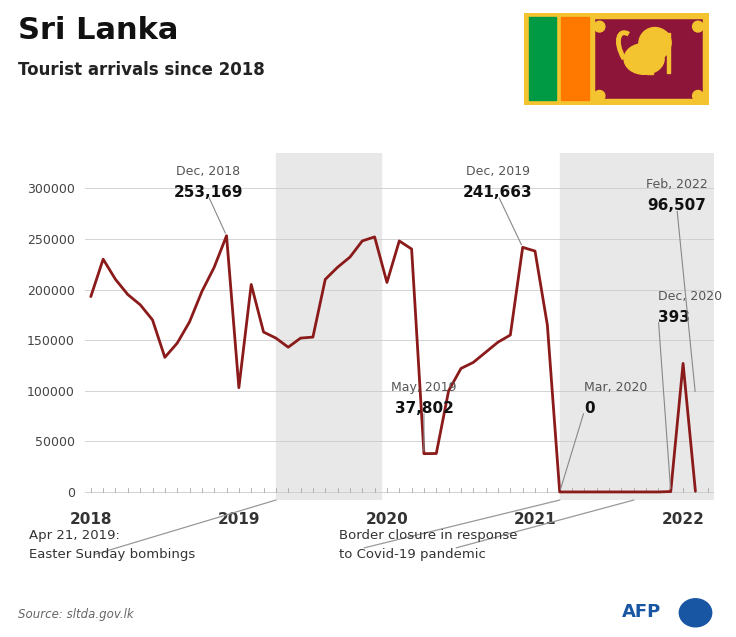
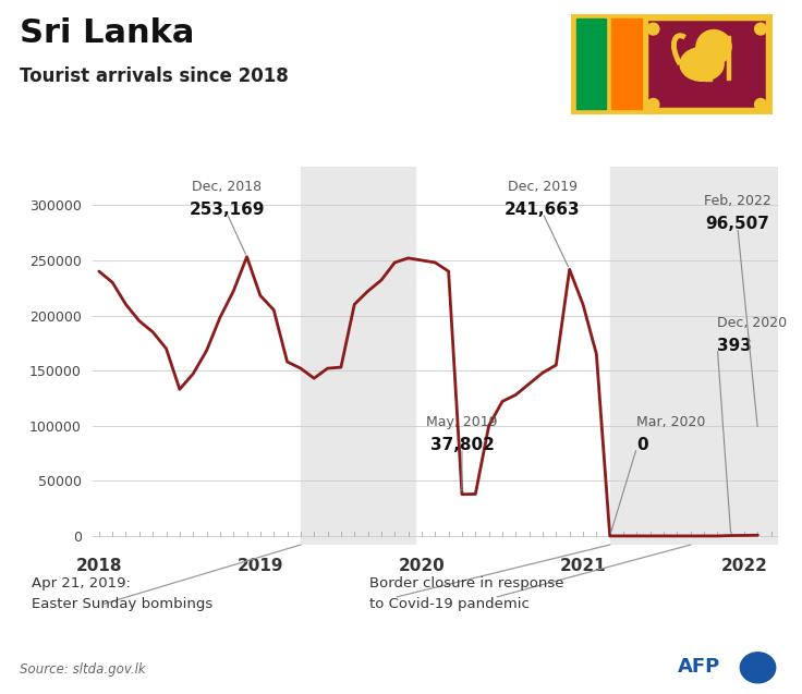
2018: 193000 -> 240000
2019: 103000 -> 218000
2020: 207000 -> 250000
2021: 238000 -> 210000
2022: 127000 -> 0
